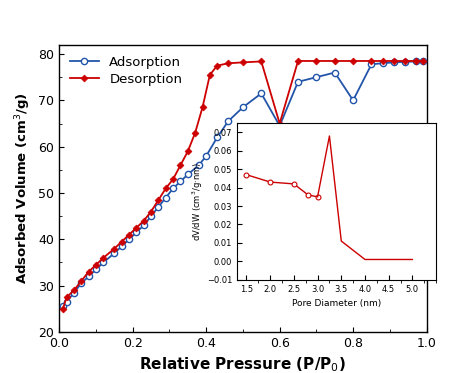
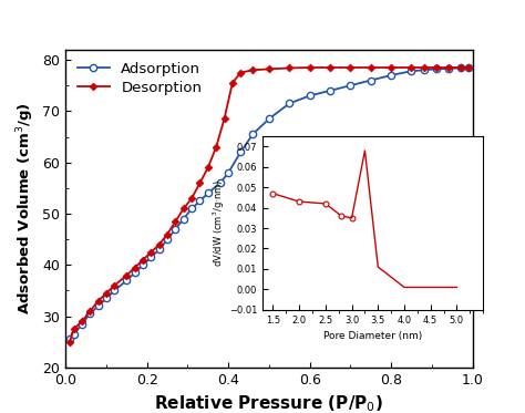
Adsorption/0.6: 64.5 -> 73.0
Desorption/0.6: 65.0 -> 78.5
Adsorption/0.8: 70.0 -> 77.0
